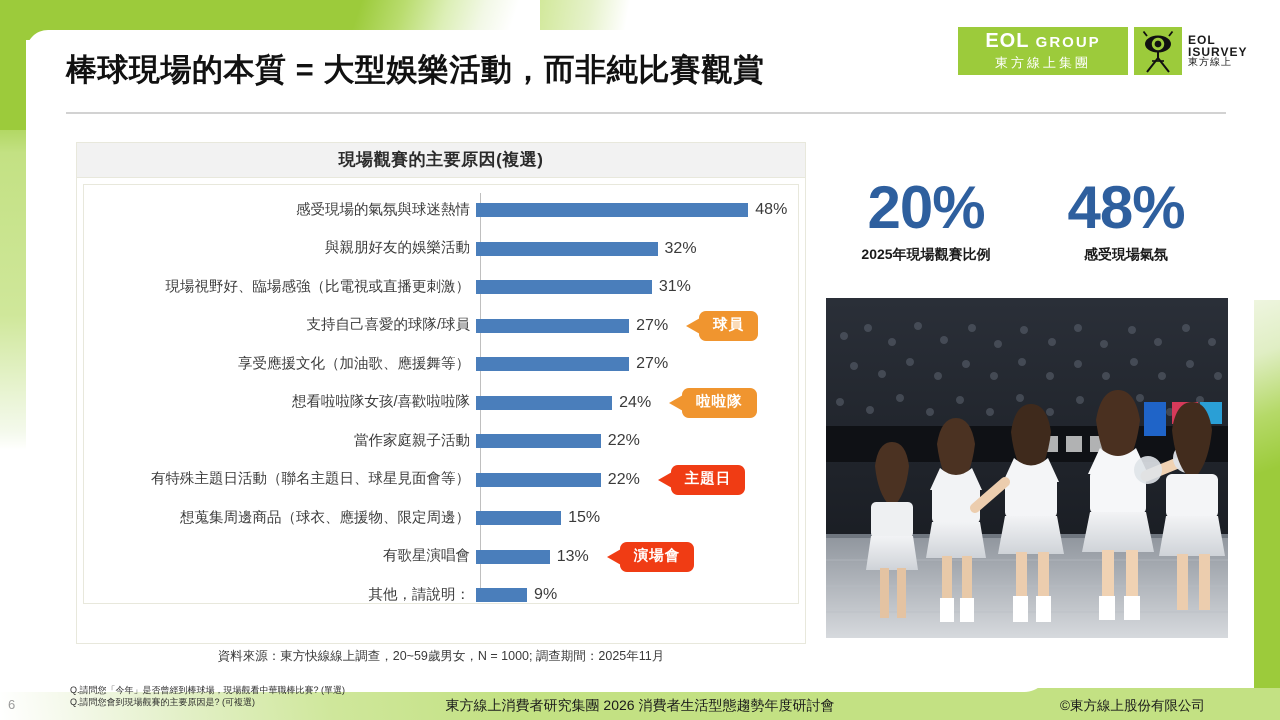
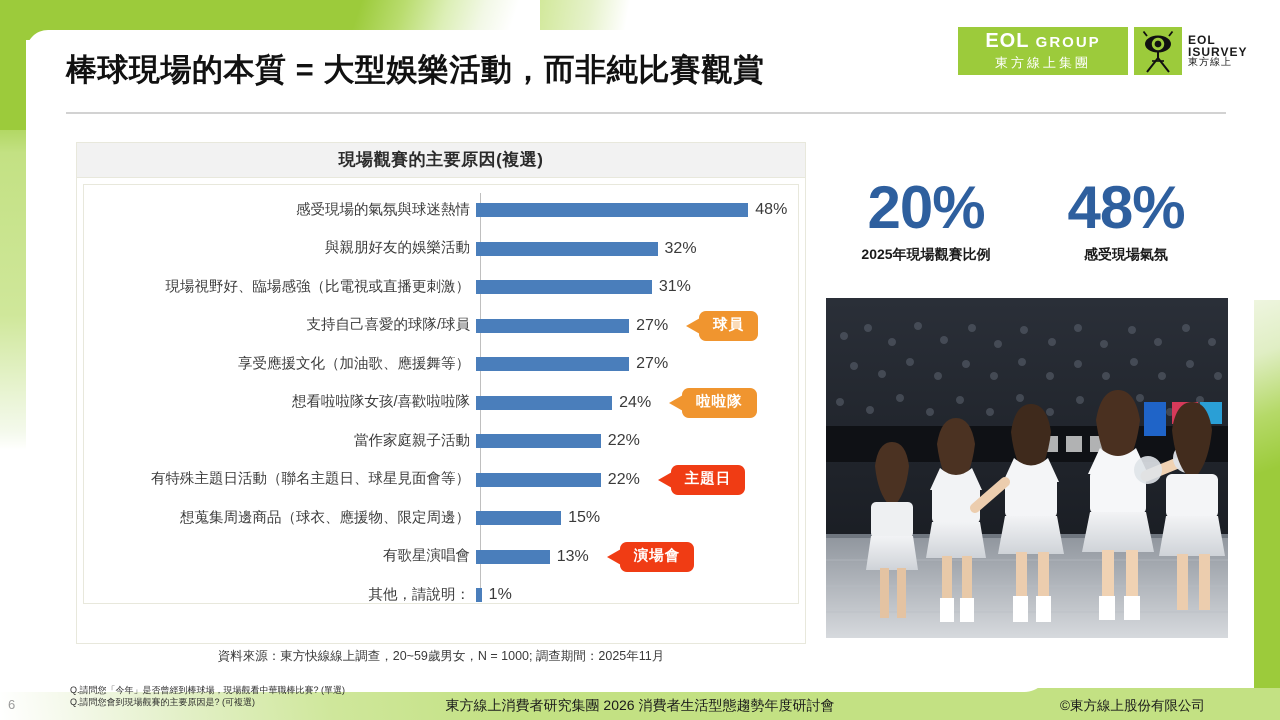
其他，請說明：: 9% -> 1%
